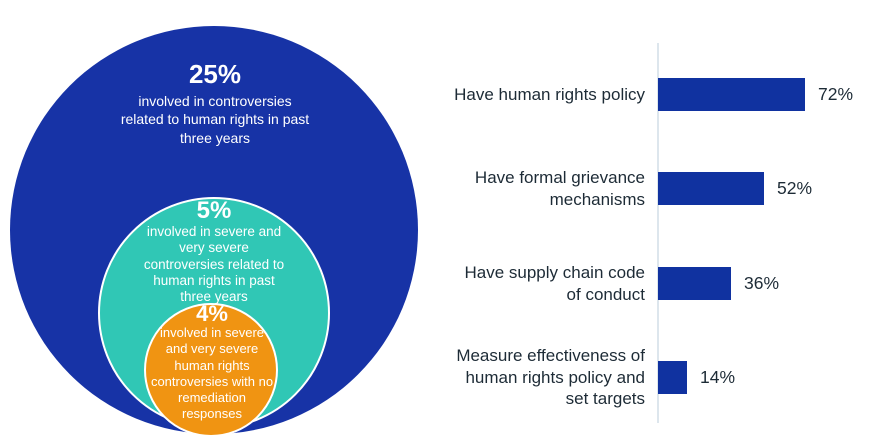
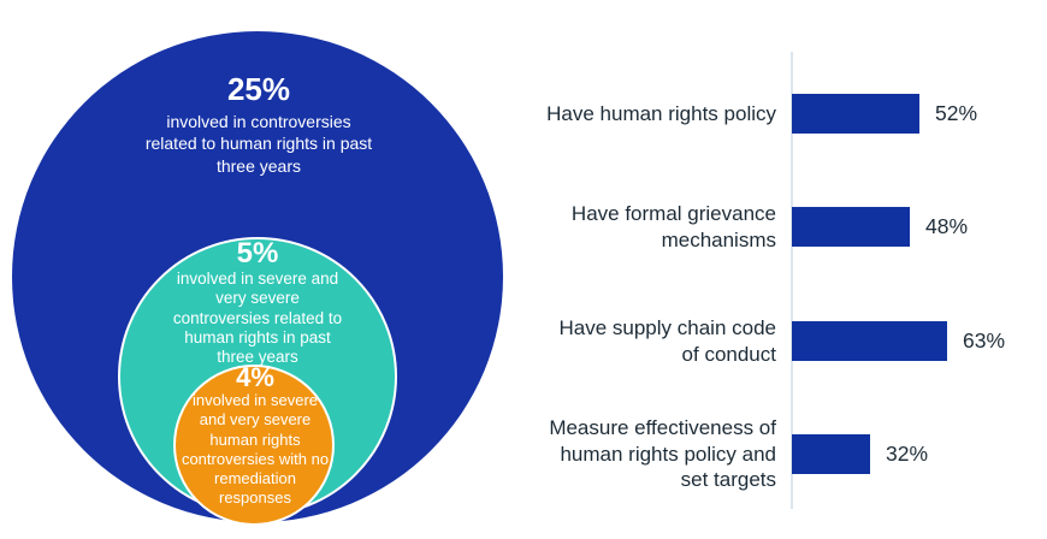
Have human rights policy: 72% -> 52%
Have formal grievance mechanisms: 52% -> 48%
Have supply chain code of conduct: 36% -> 63%
Measure effectiveness of human rights policy and set targets: 14% -> 32%
